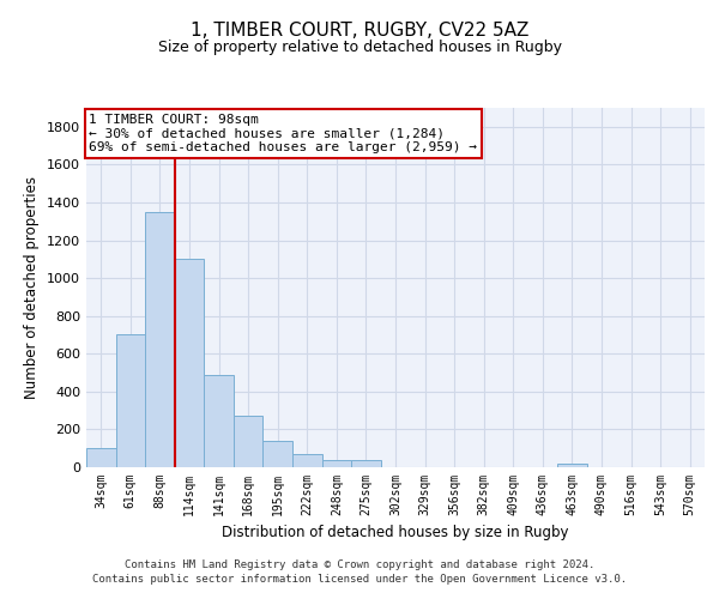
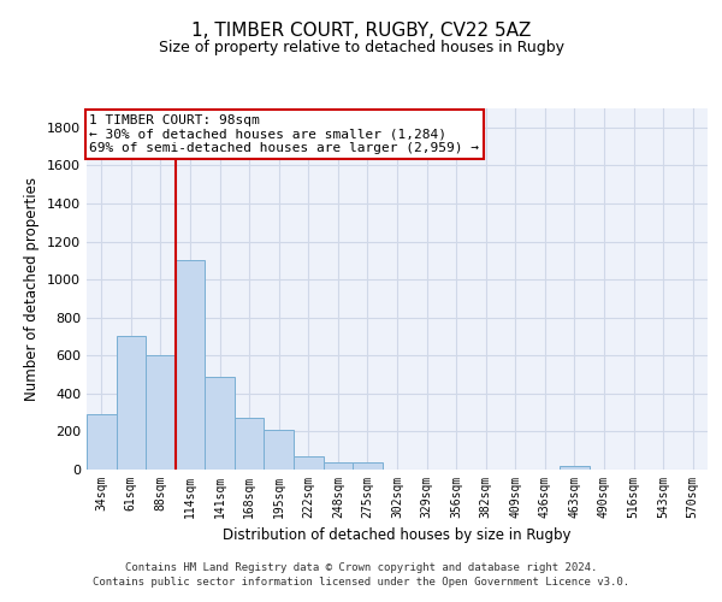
34sqm: 100 -> 290
88sqm: 1350 -> 600
195sqm: 140 -> 210
